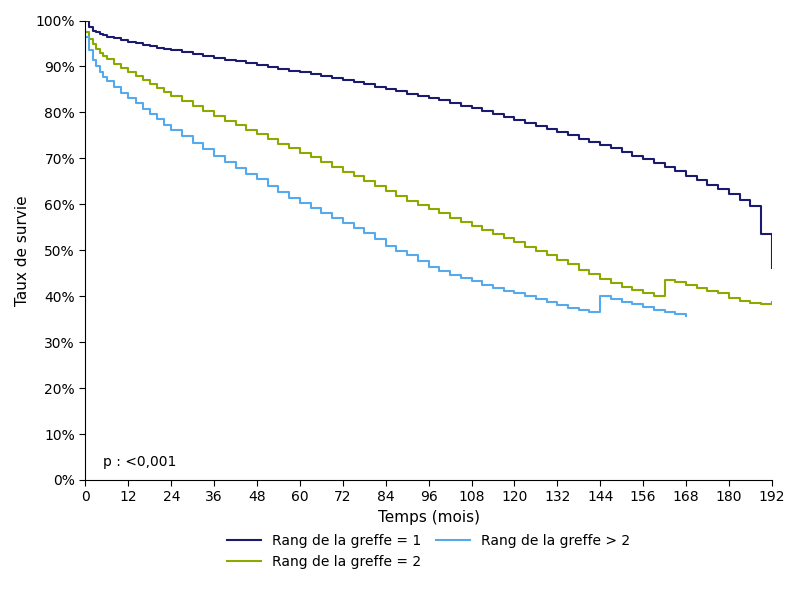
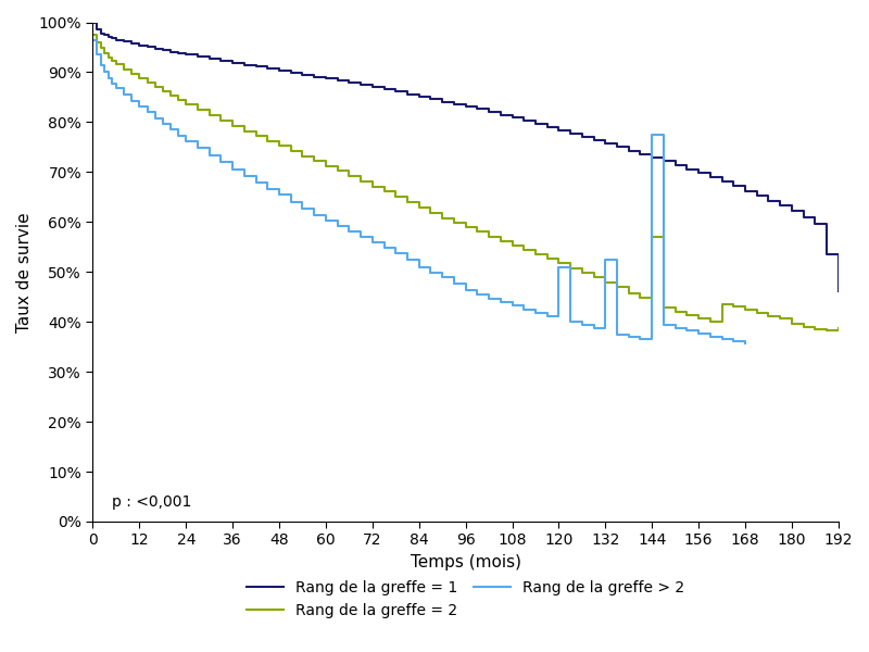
Rang de la greffe > 2/120: 40.6% -> 51.0%
Rang de la greffe > 2/132: 38.0% -> 52.5%
Rang de la greffe = 2/144: 43.7% -> 57.0%
Rang de la greffe > 2/144: 40.0% -> 77.5%
